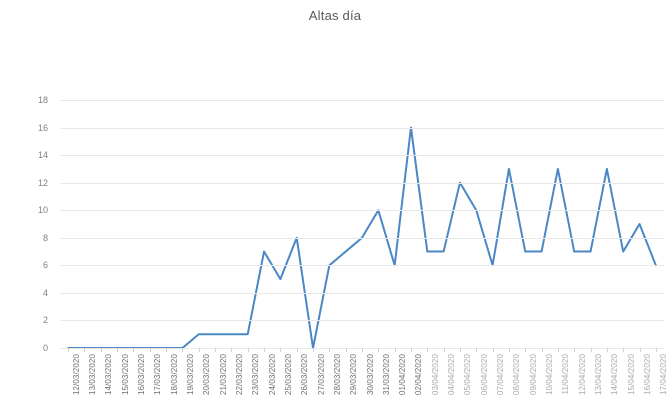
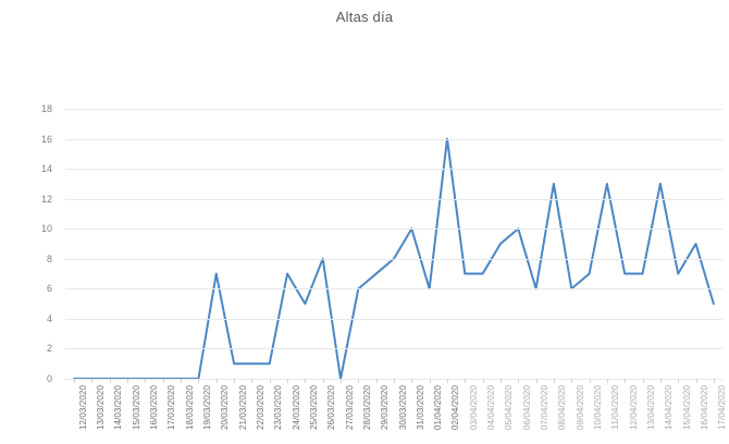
20/03/2020: 1 -> 7
05/04/2020: 12 -> 9
09/04/2020: 7 -> 6
17/04/2020: 6 -> 5
